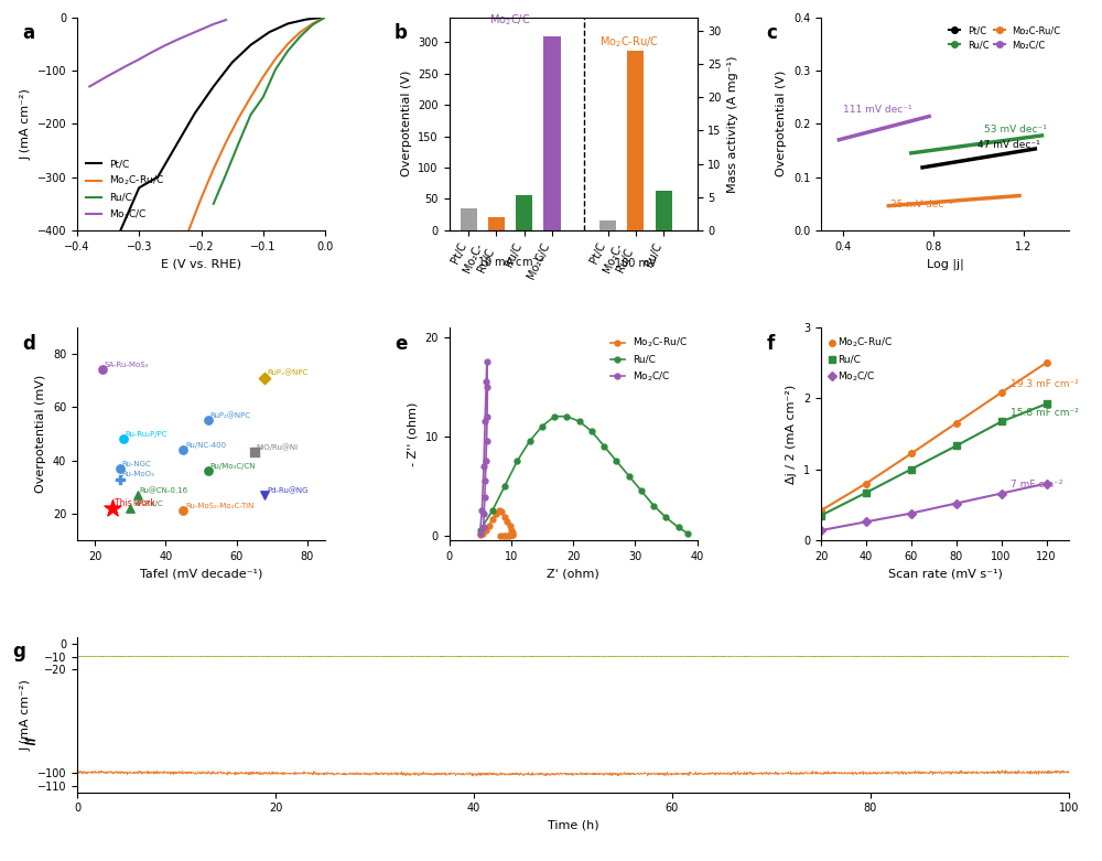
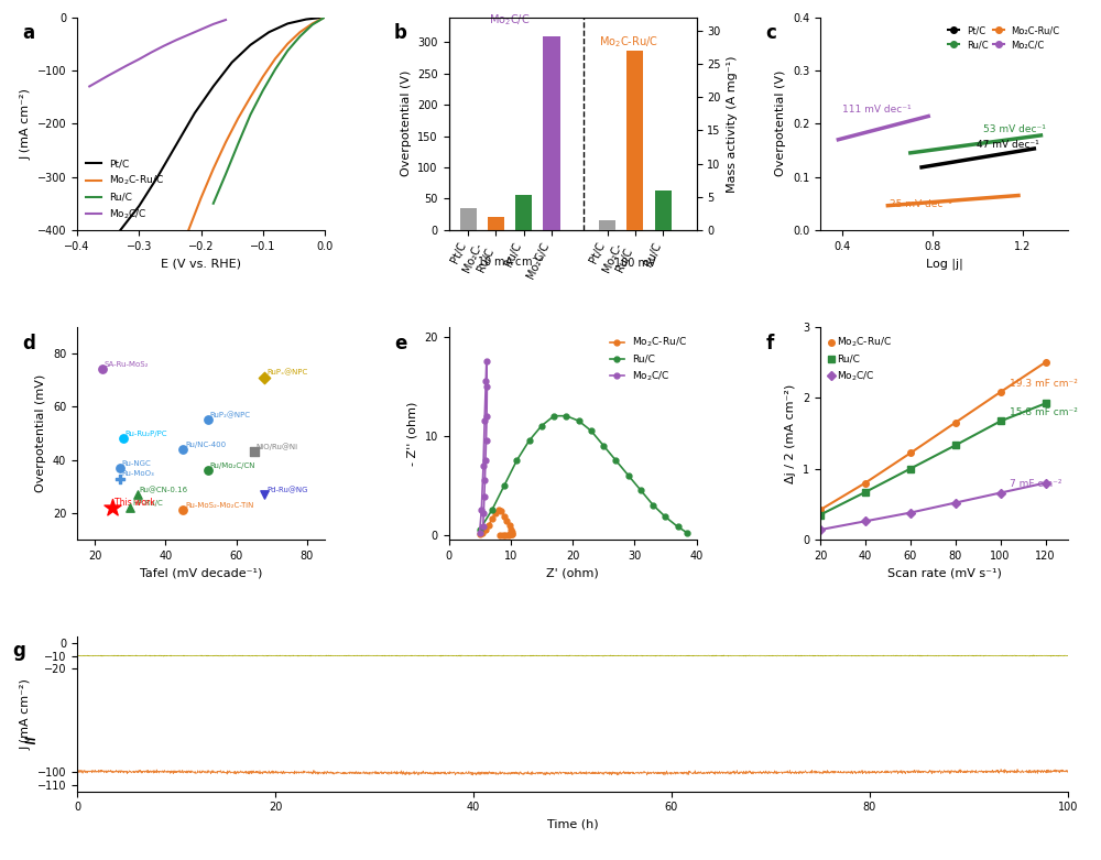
Pt/C/−0.3: -320 -> -355
Ru/C/−0.1: -150 -> -138
